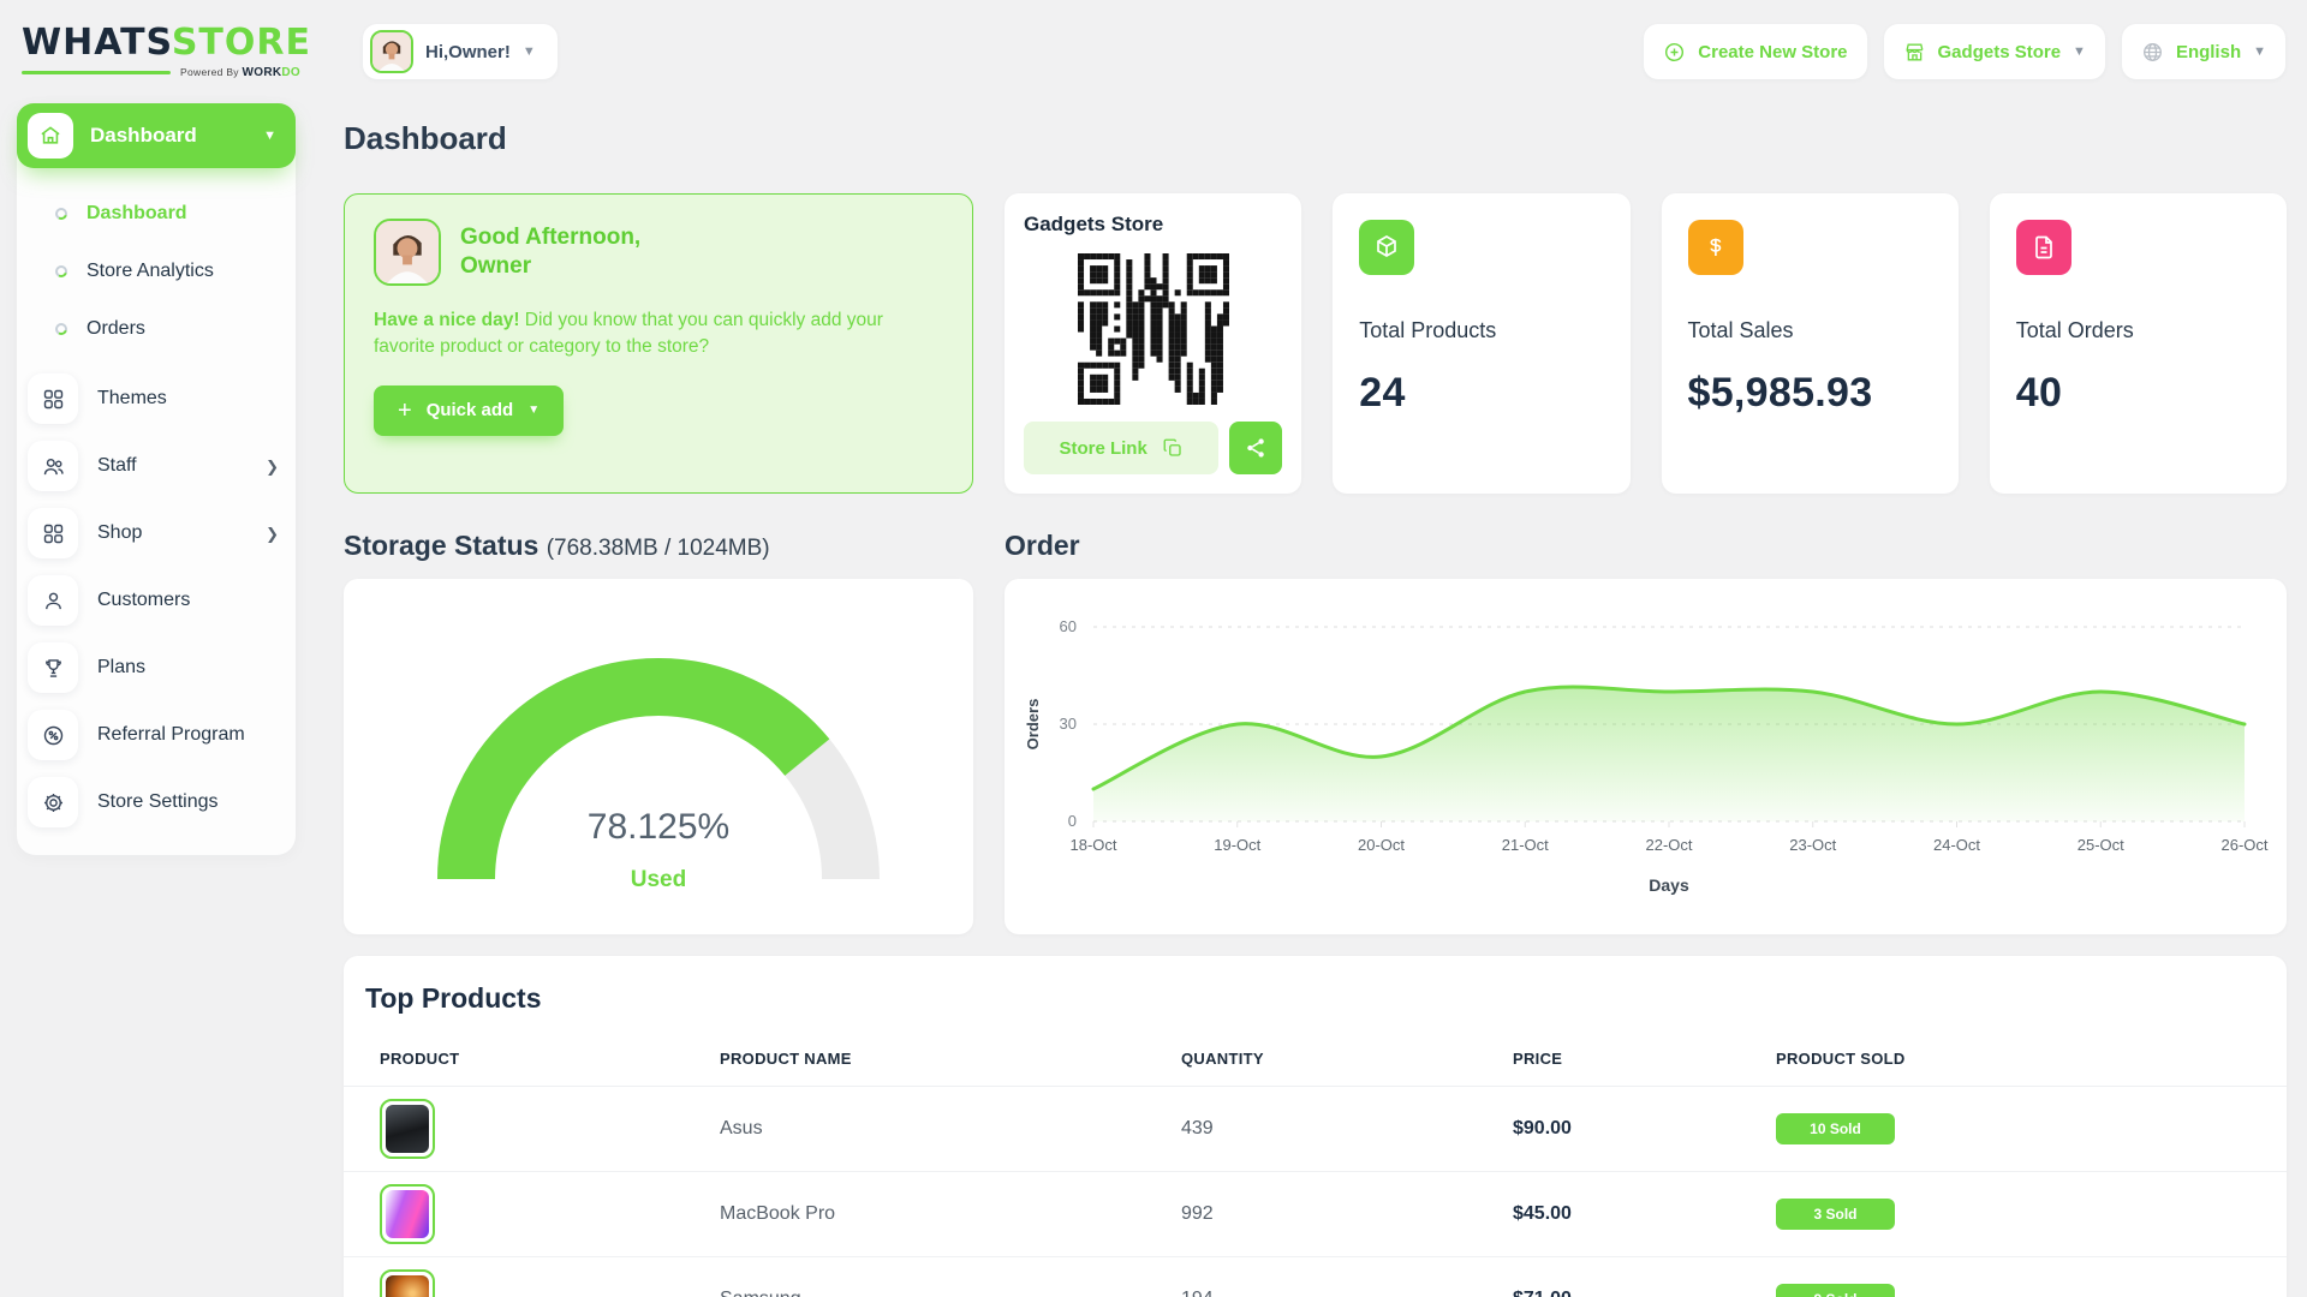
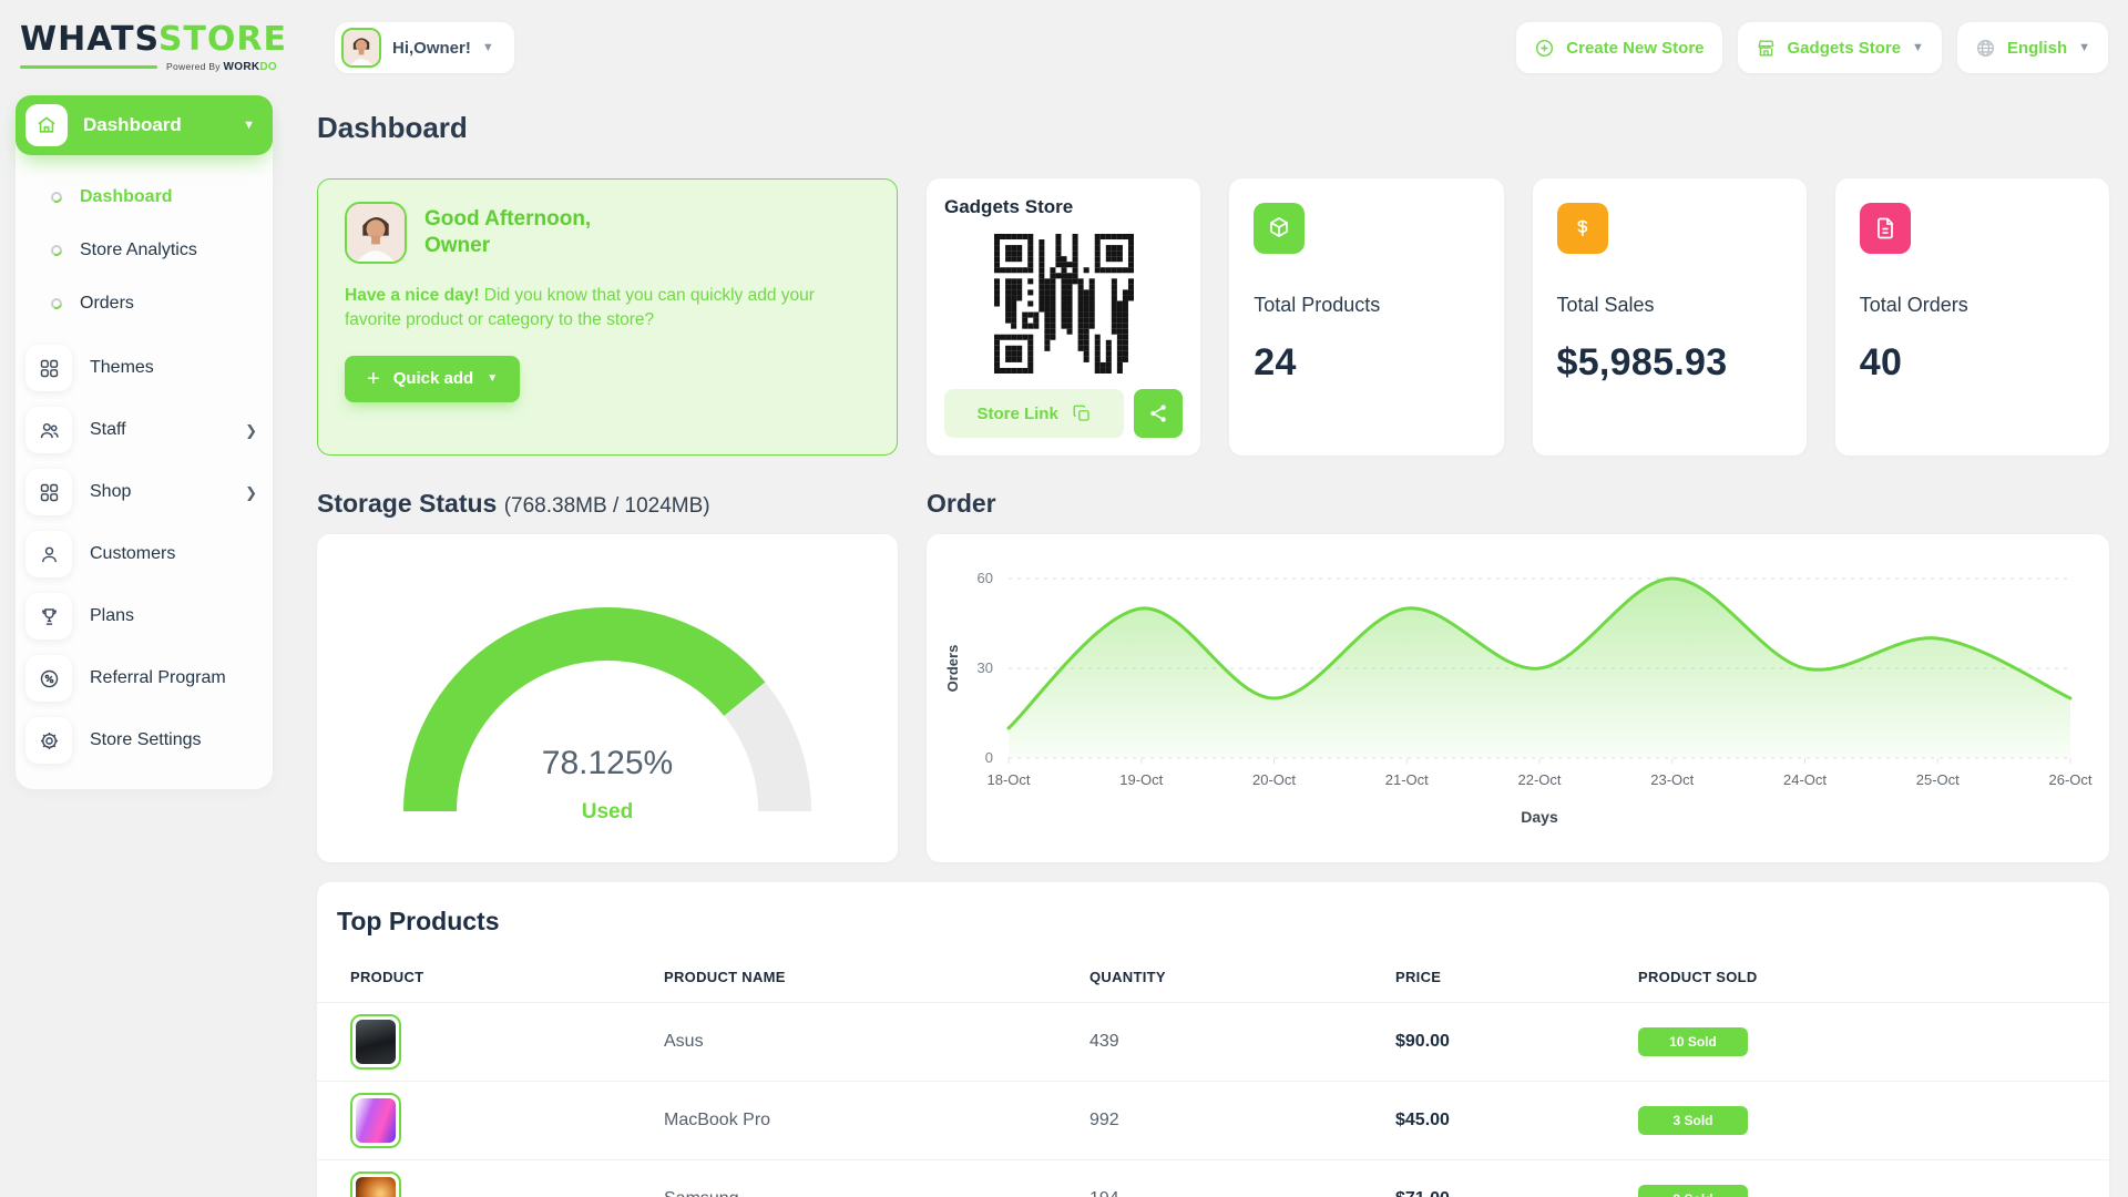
19-Oct: 30 -> 50
21-Oct: 40 -> 50
22-Oct: 40 -> 30
23-Oct: 40 -> 60
26-Oct: 30 -> 20
